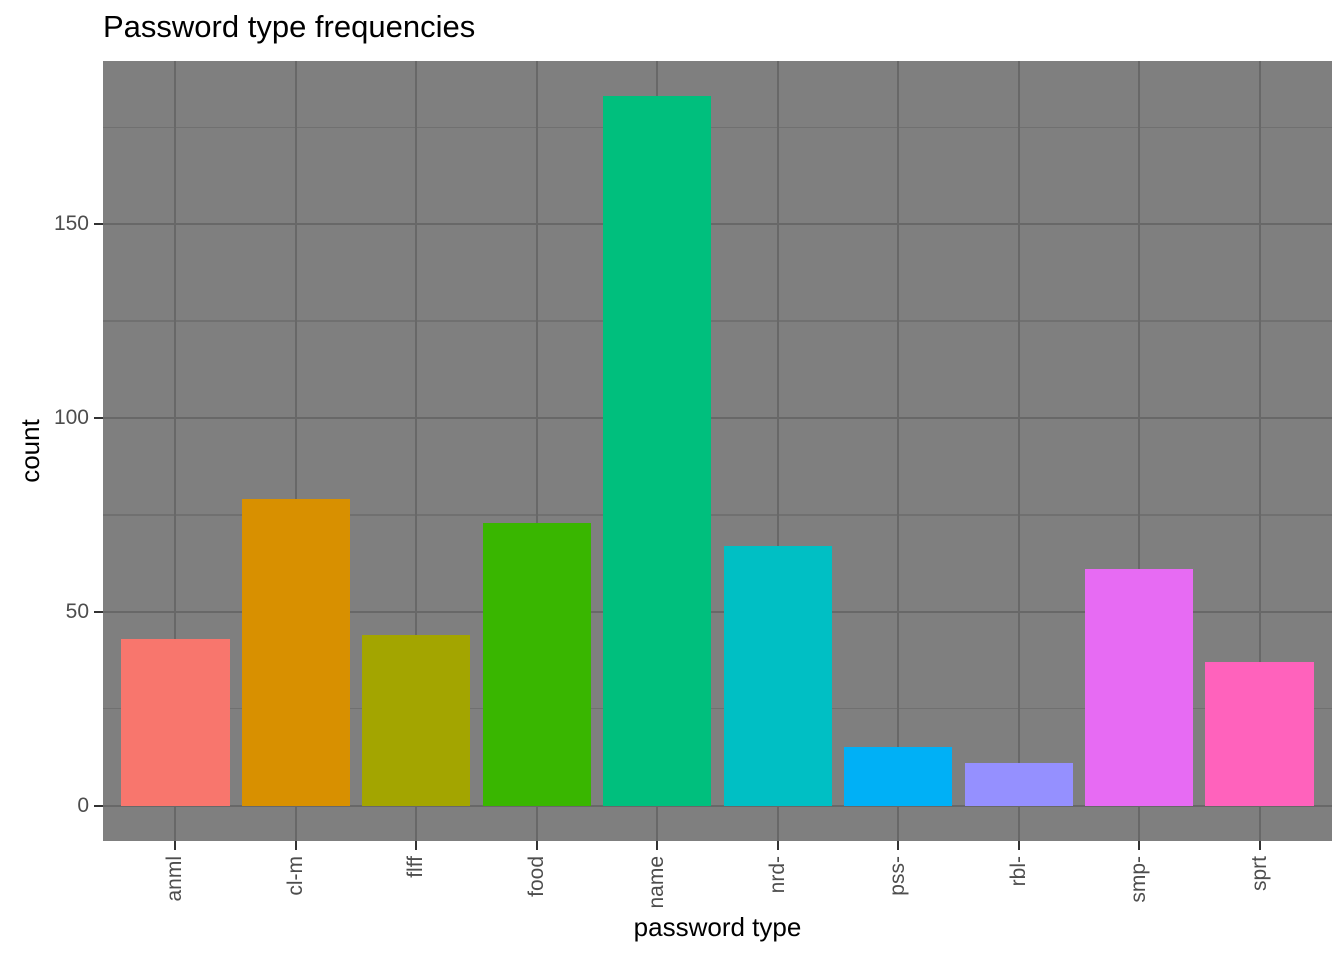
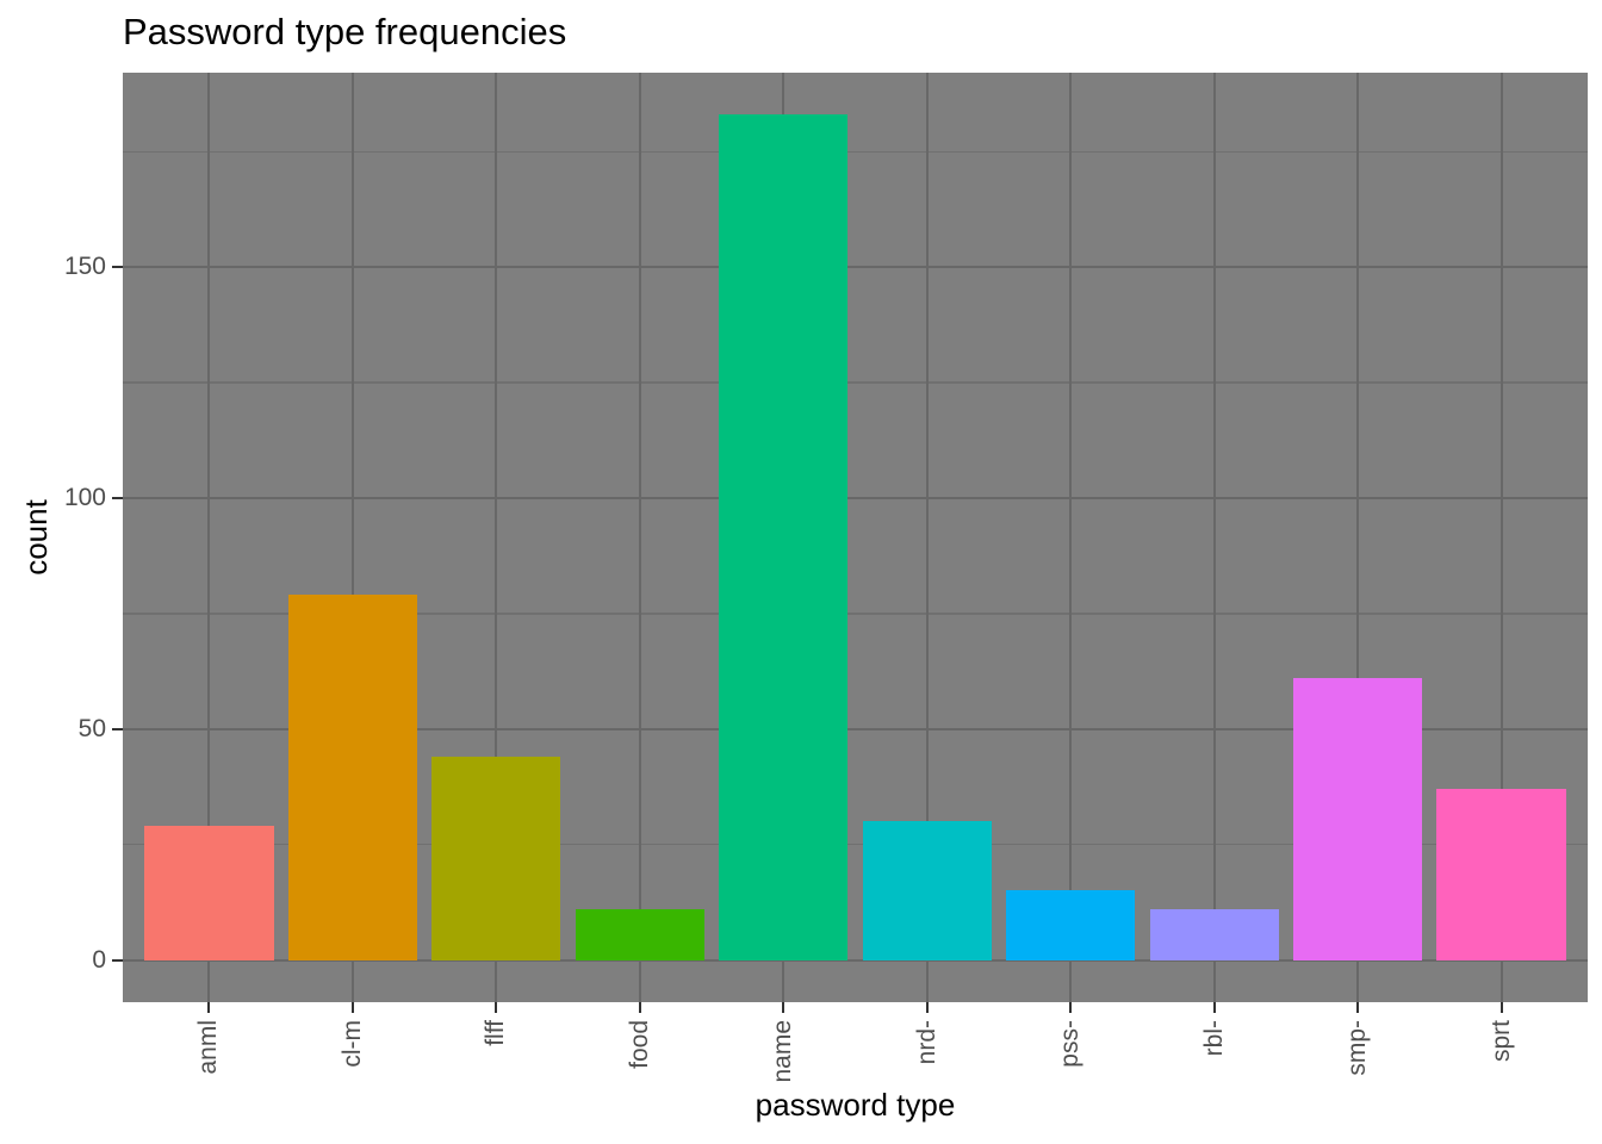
anml: 43 -> 29
food: 73 -> 11
nrd-: 67 -> 30
